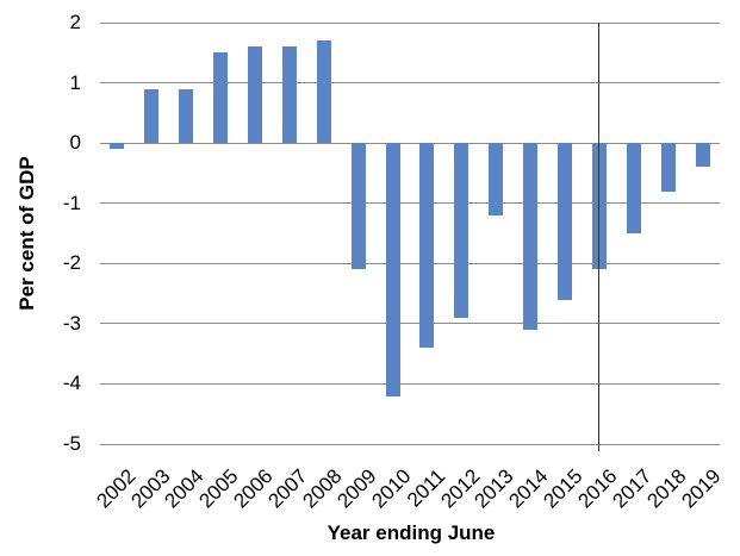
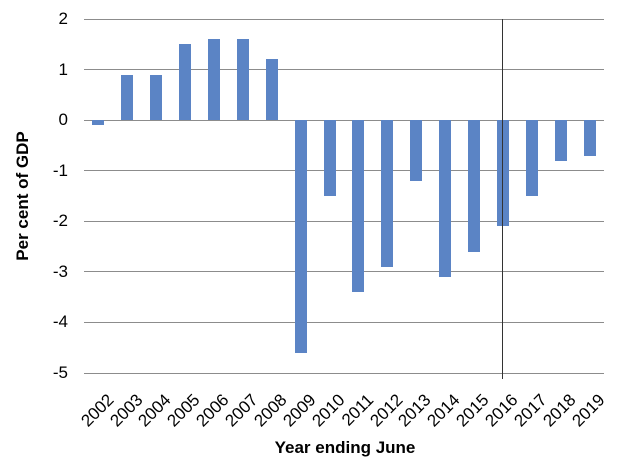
2008: 1.7 -> 1.2
2009: -2.1 -> -4.6
2010: -4.2 -> -1.5
2019: -0.4 -> -0.7
